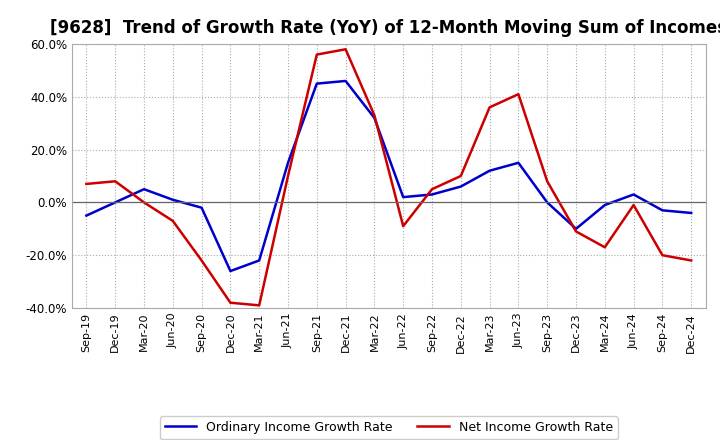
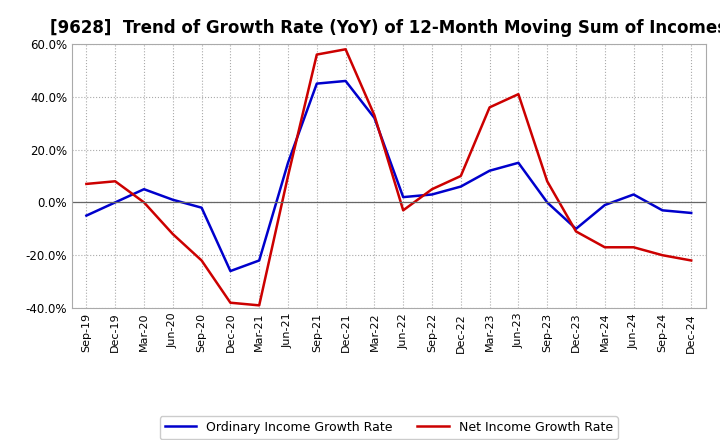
Net Income Growth Rate/Jun-20: -7% -> -12%
Net Income Growth Rate/Jun-22: -9% -> -3%
Net Income Growth Rate/Jun-24: -1% -> -17%
